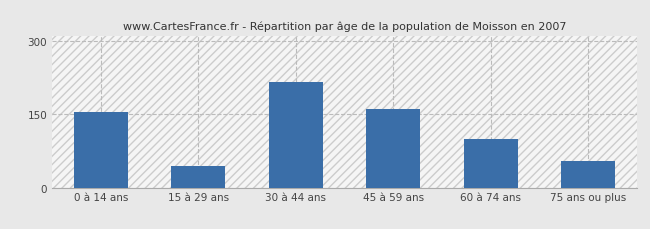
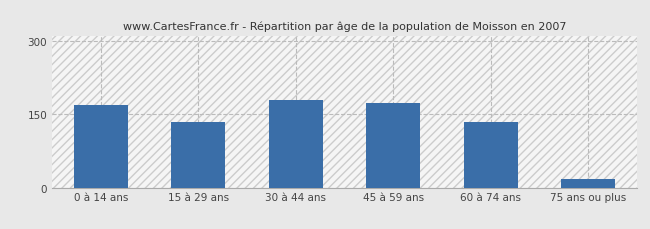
0 à 14 ans: 155 -> 168
15 à 29 ans: 45 -> 134
30 à 44 ans: 215 -> 178
45 à 59 ans: 160 -> 172
60 à 74 ans: 100 -> 134
75 ans ou plus: 55 -> 18
